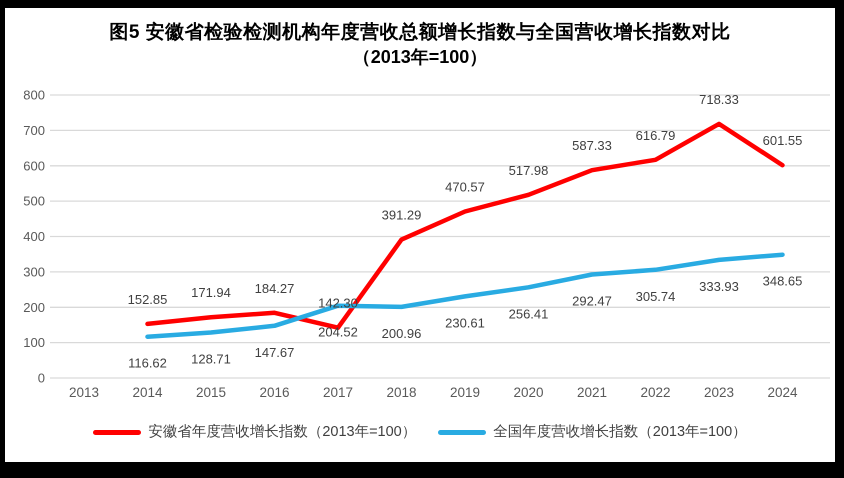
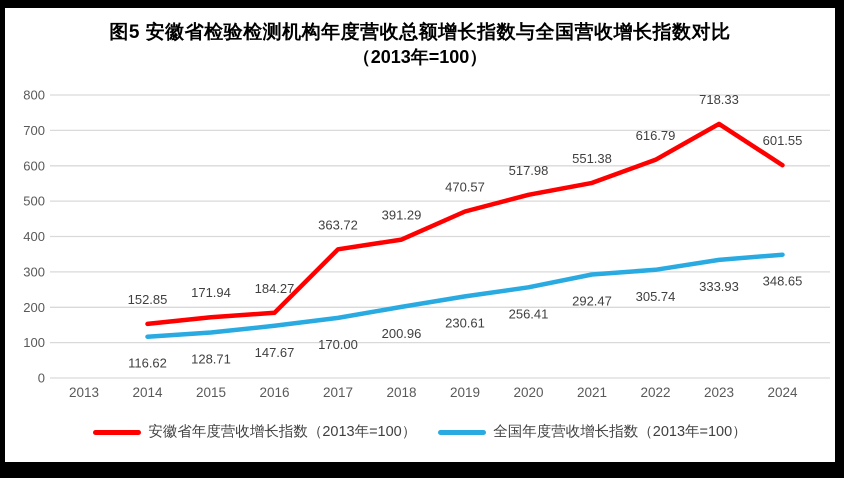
安徽省年度营收增长指数（2013年=100）/2017: 142.30 -> 363.72
全国年度营收增长指数（2013年=100）/2017: 204.52 -> 170.00
安徽省年度营收增长指数（2013年=100）/2021: 587.33 -> 551.38
